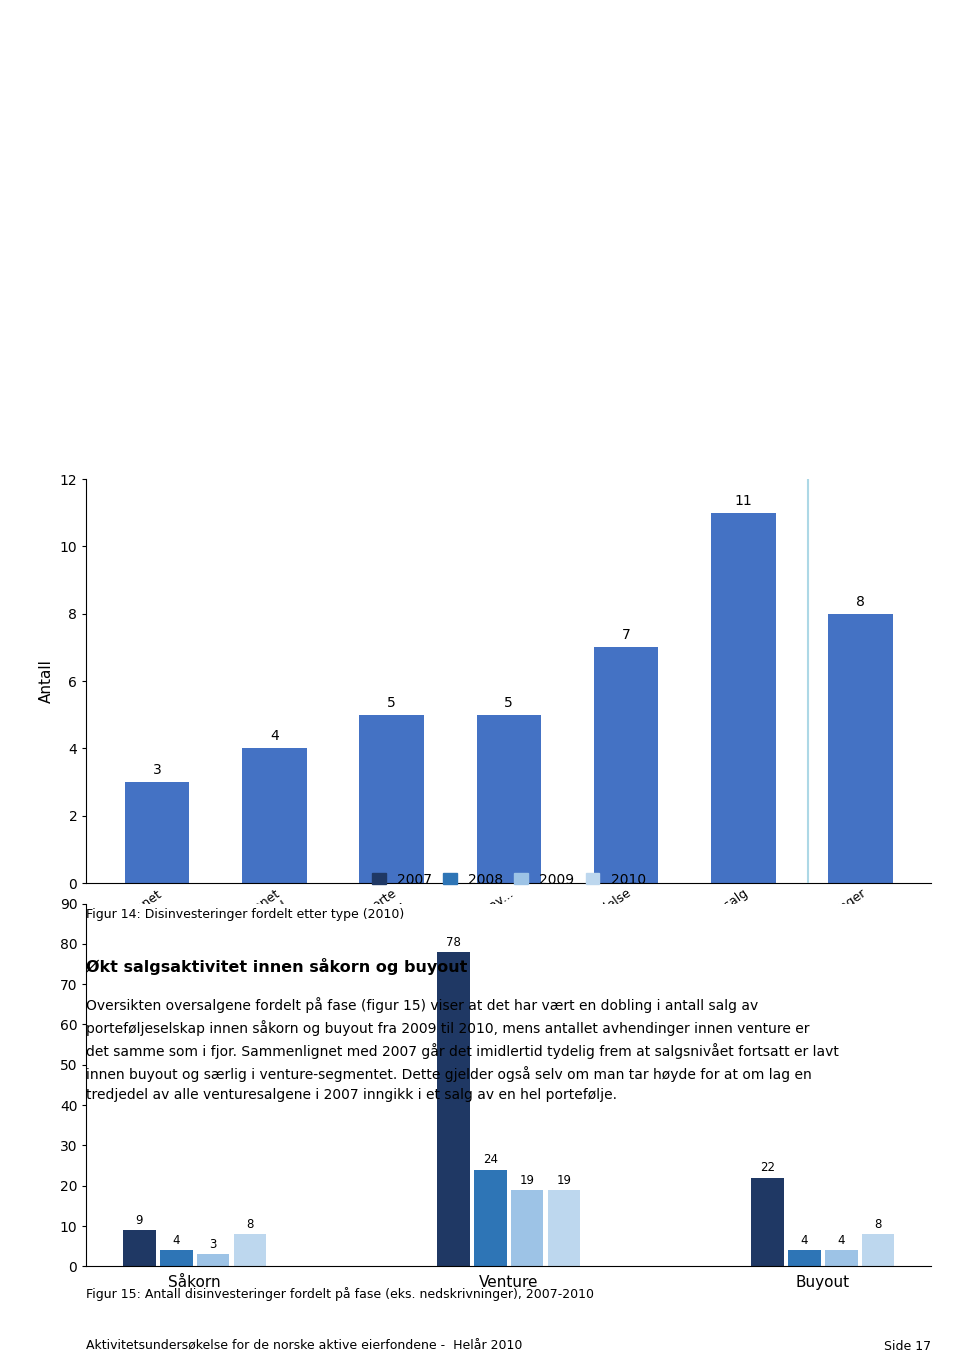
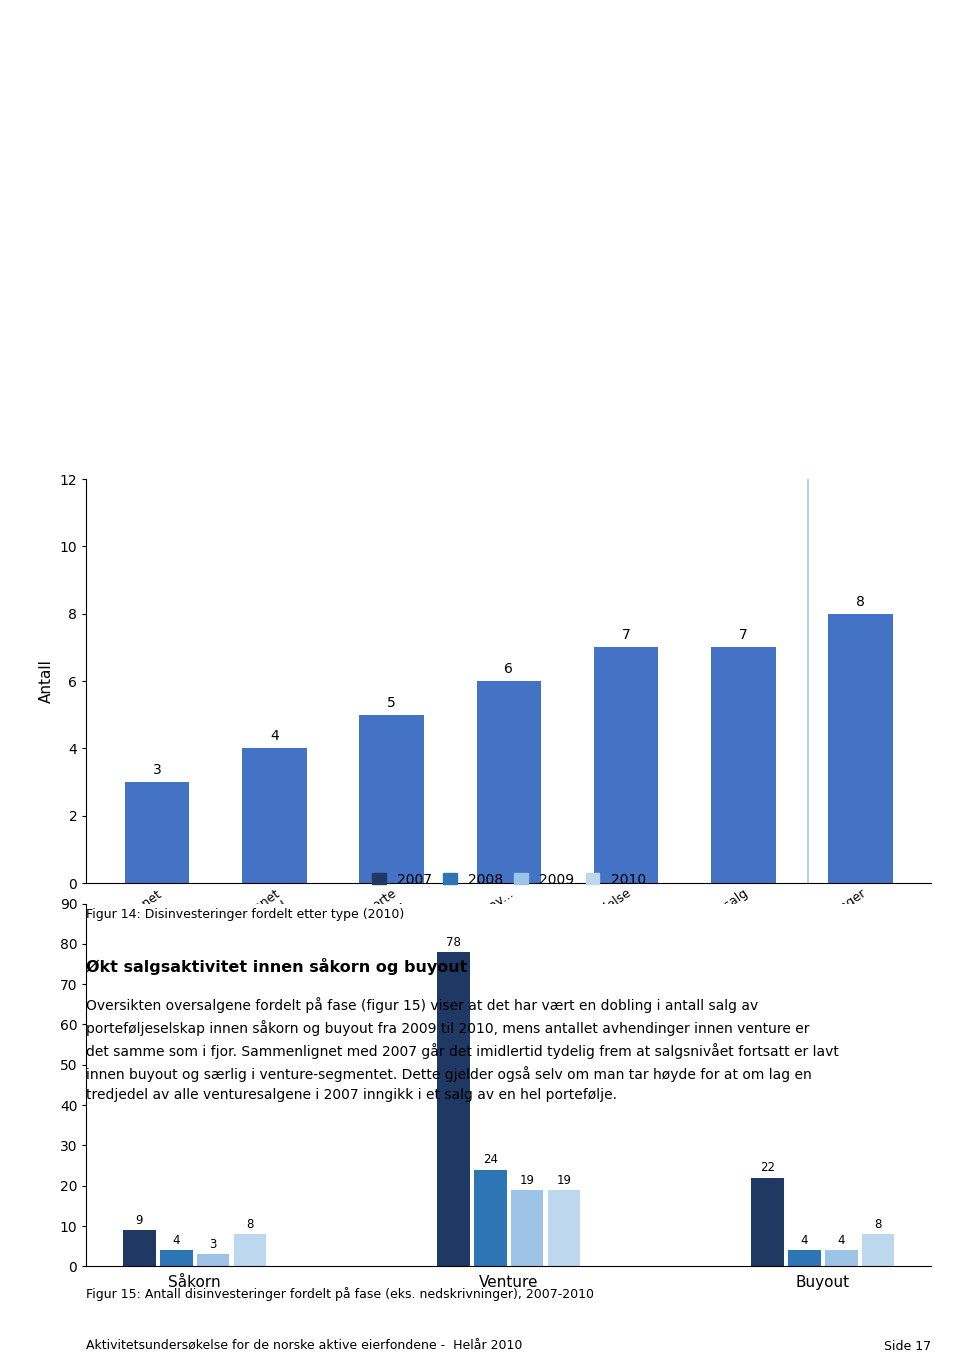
Tilbakebetaling av...: 5 -> 6
Industrielt salg: 11 -> 7
